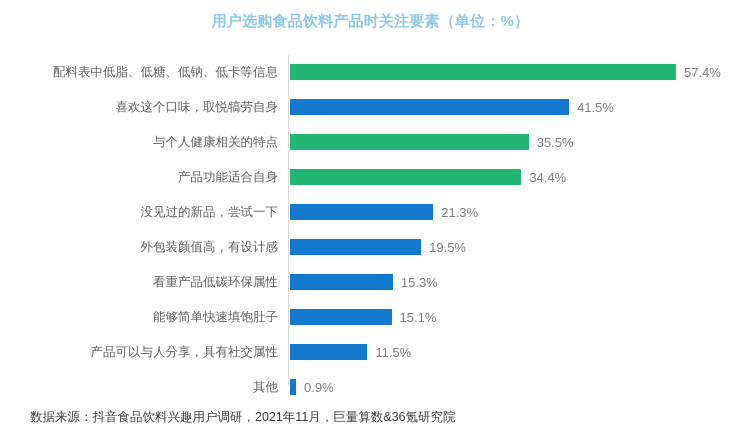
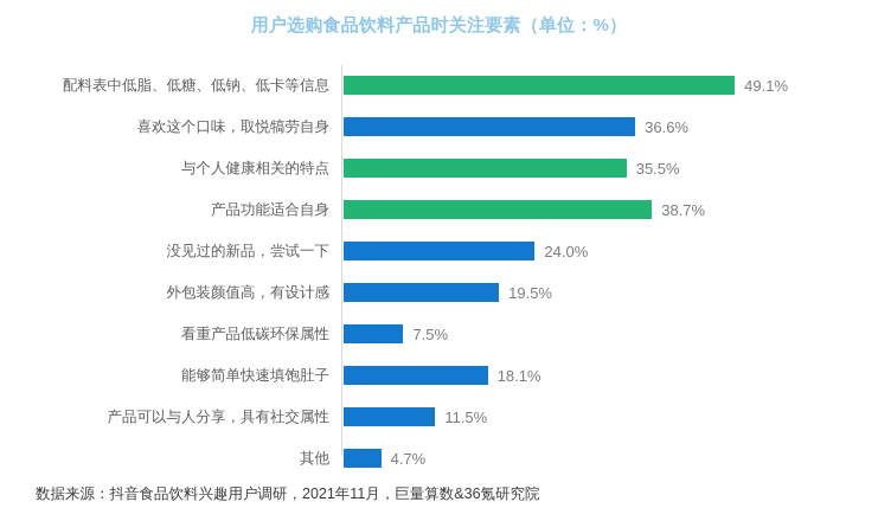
配料表中低脂、低糖、低钠、低卡等信息: 57.4% -> 49.1%
喜欢这个口味，取悦犒劳自身: 41.5% -> 36.6%
产品功能适合自身: 34.4% -> 38.7%
没见过的新品，尝试一下: 21.3% -> 24.0%
看重产品低碳环保属性: 15.3% -> 7.5%
能够简单快速填饱肚子: 15.1% -> 18.1%
其他: 0.9% -> 4.7%
